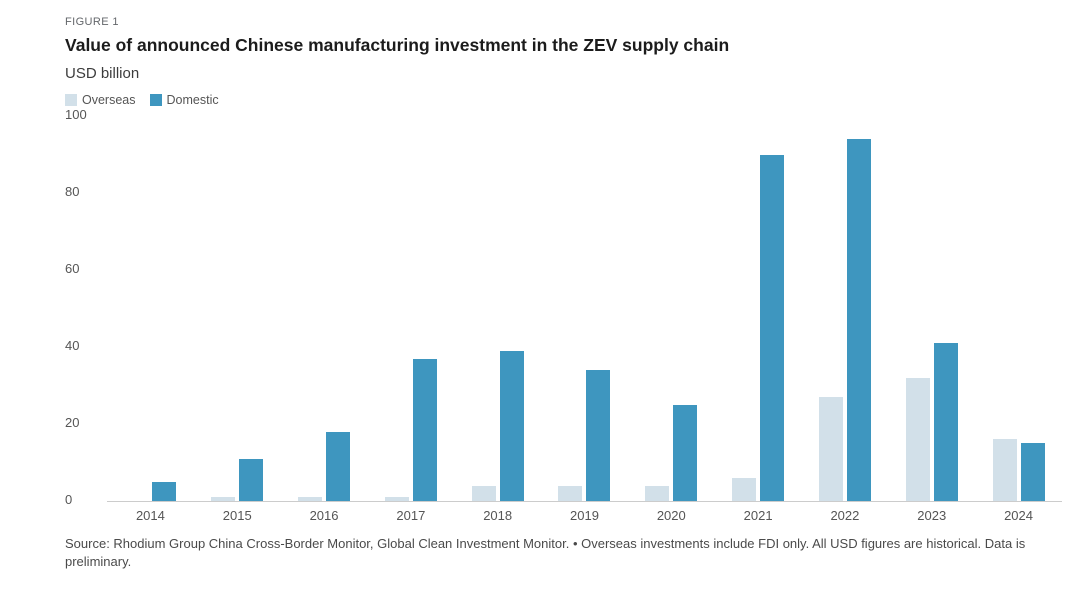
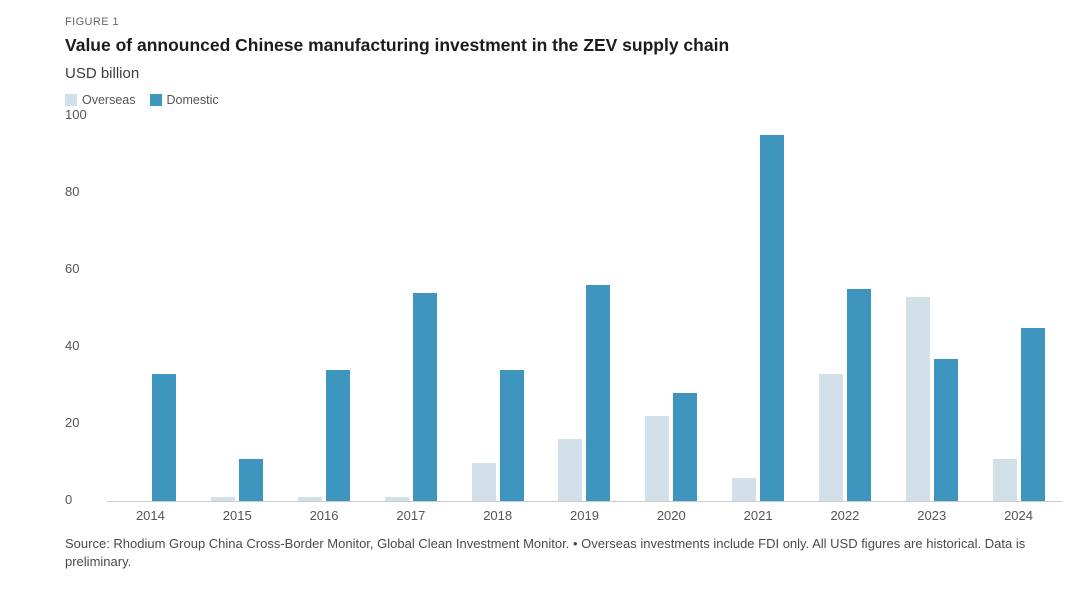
Domestic/2014: 5 -> 33
Domestic/2016: 18 -> 34
Domestic/2017: 37 -> 54
Overseas/2018: 4 -> 10
Domestic/2018: 39 -> 34
Overseas/2019: 4 -> 16
Domestic/2019: 34 -> 56
Overseas/2020: 4 -> 22
Domestic/2020: 25 -> 28
Domestic/2021: 90 -> 95
Overseas/2022: 27 -> 33
Domestic/2022: 94 -> 55
Overseas/2023: 32 -> 53
Domestic/2023: 41 -> 37
Overseas/2024: 16 -> 11
Domestic/2024: 15 -> 45
